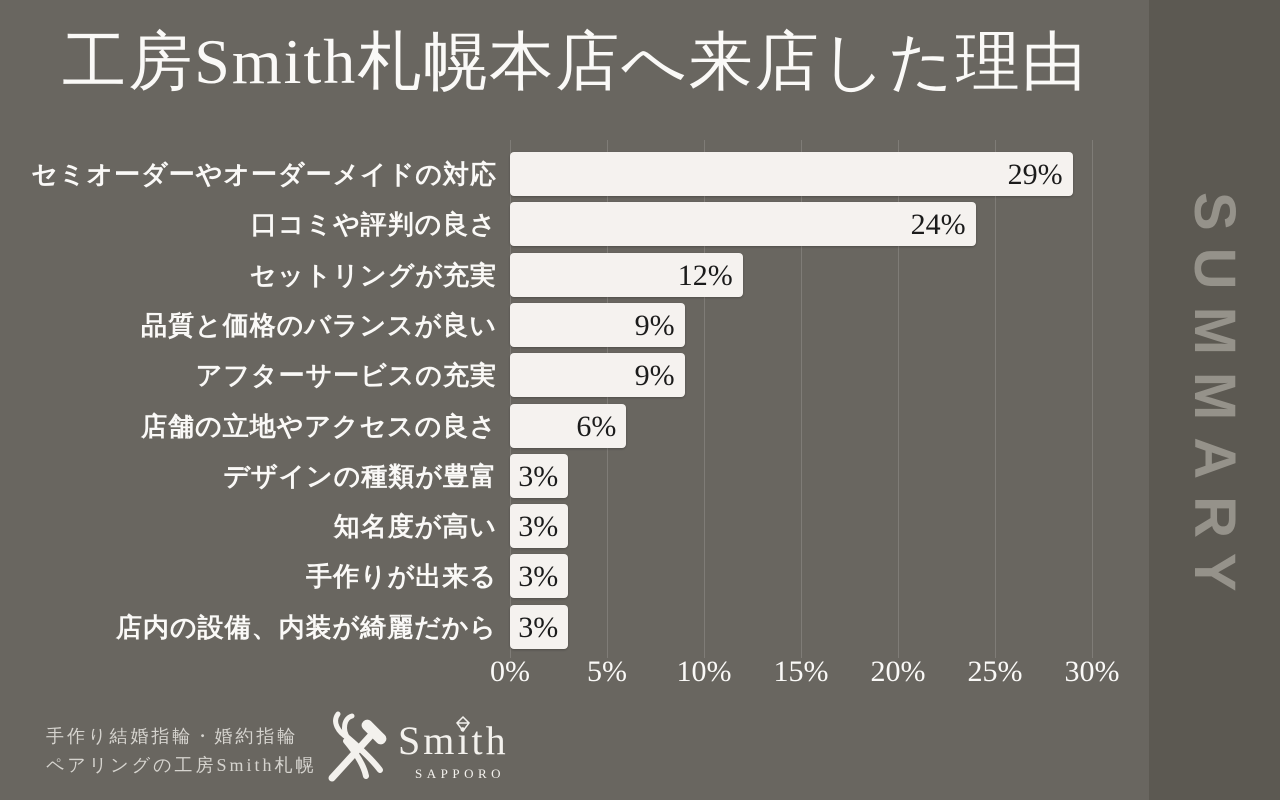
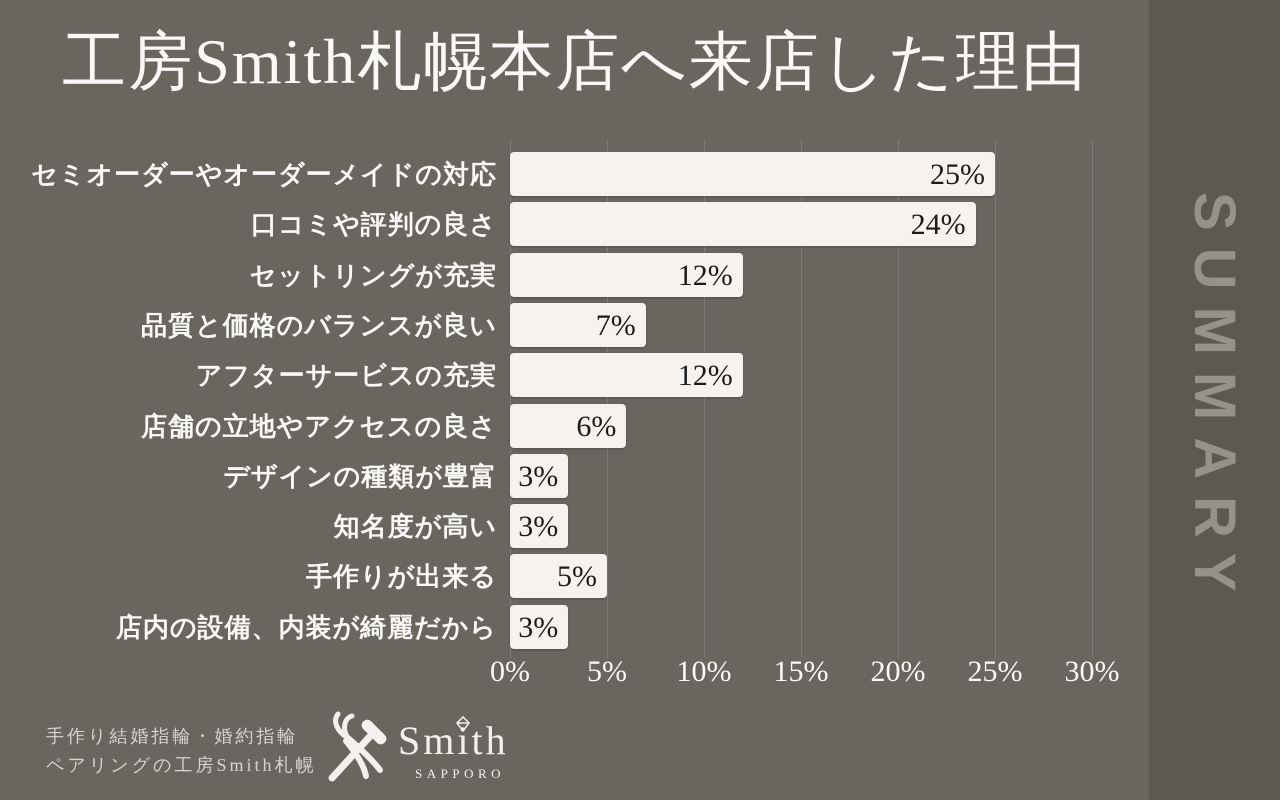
セミオーダーやオーダーメイドの対応: 29% -> 25%
品質と価格のバランスが良い: 9% -> 7%
アフターサービスの充実: 9% -> 12%
手作りが出来る: 3% -> 5%
